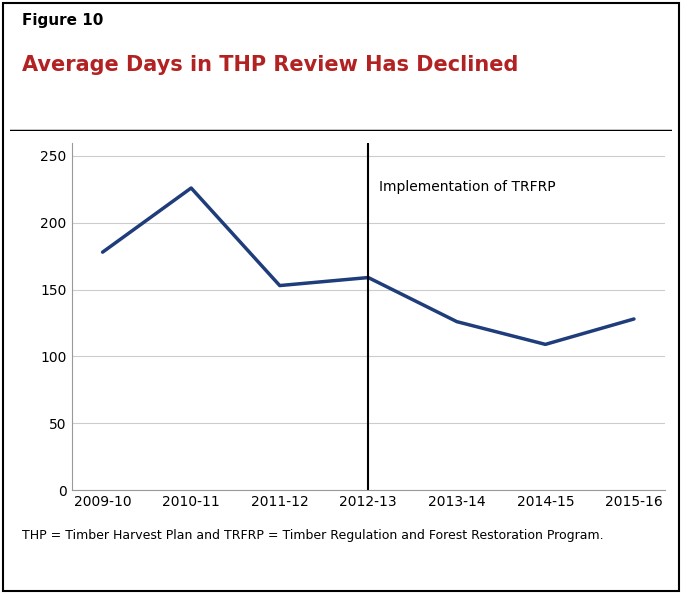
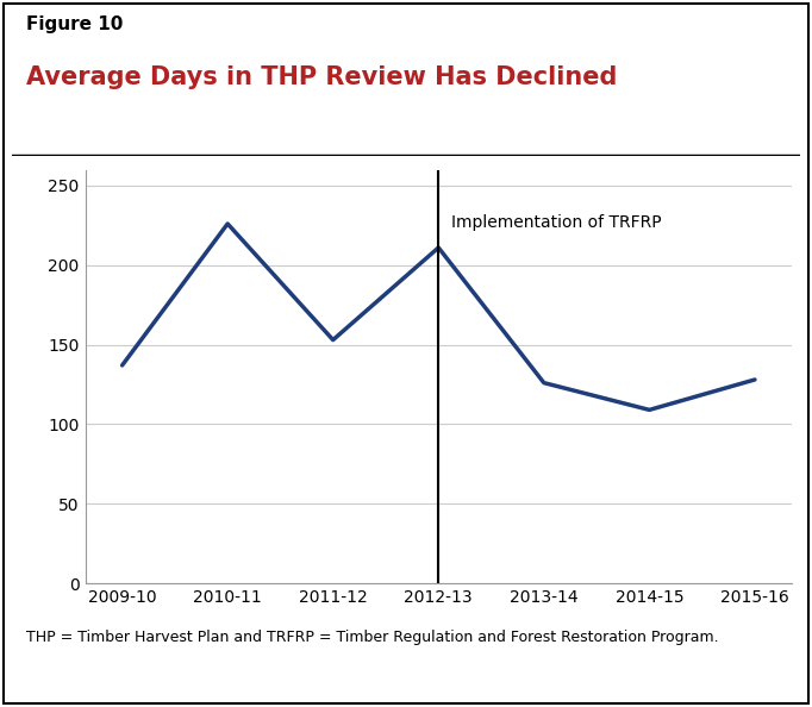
2009-10: 178 -> 137
2012-13: 159 -> 211
